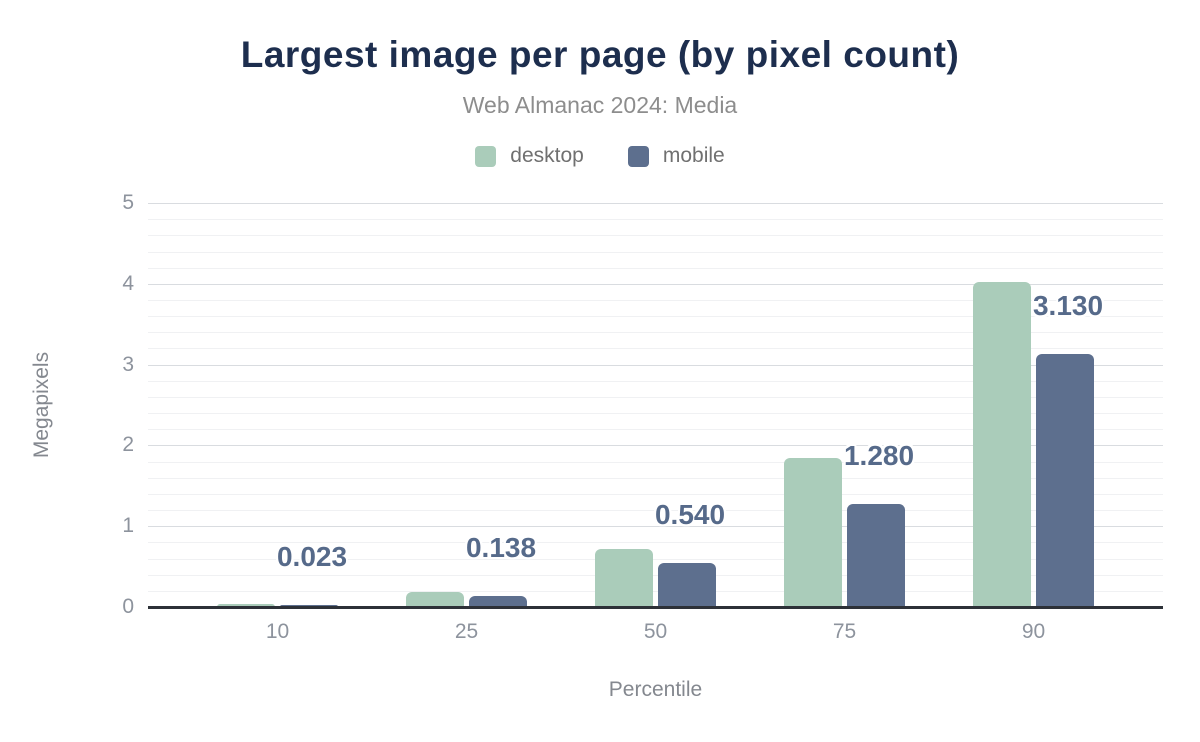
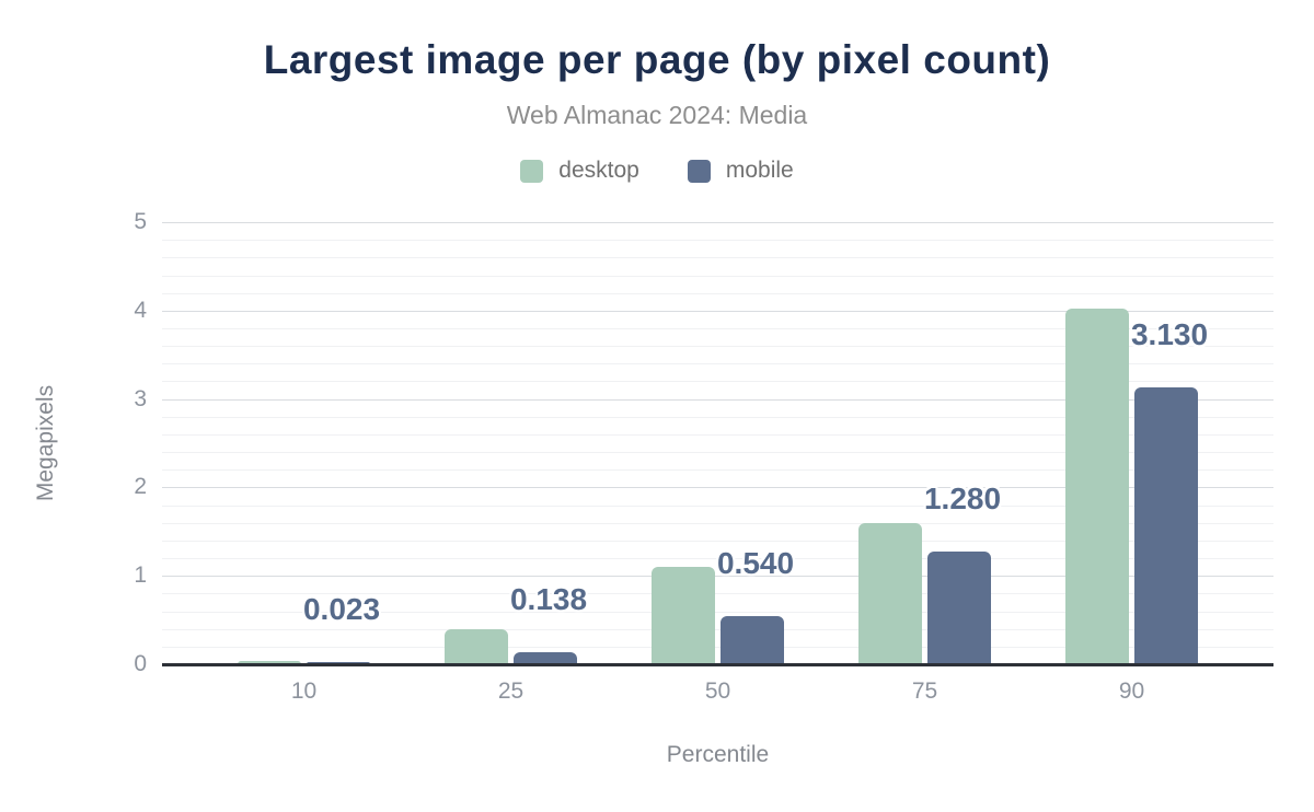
desktop/25: 0.2 -> 0.4
desktop/50: 0.7 -> 1.1
desktop/75: 1.9 -> 1.6
